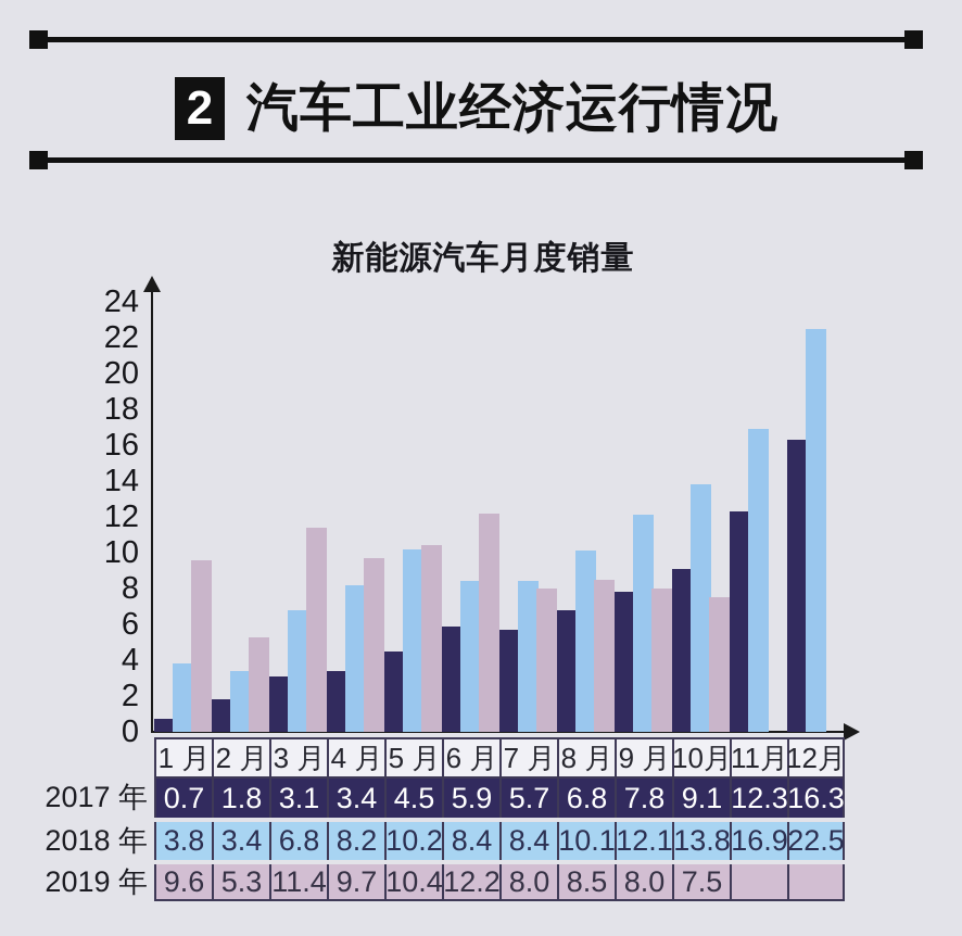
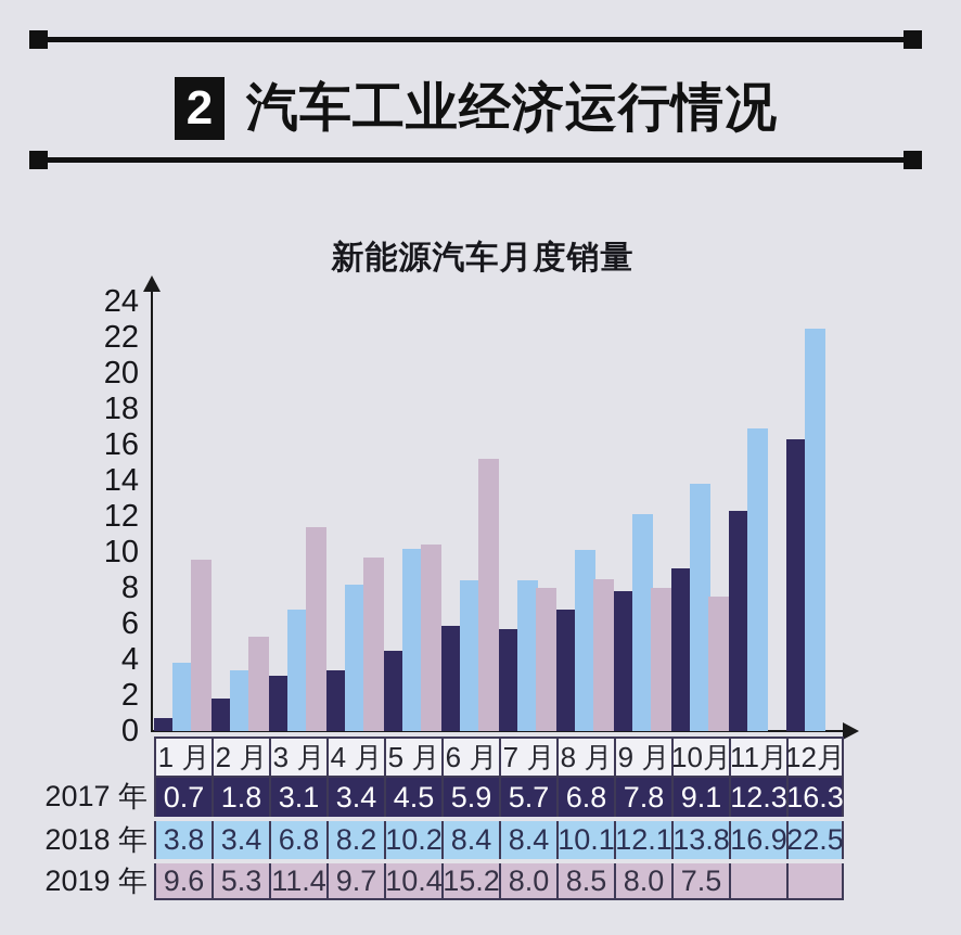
2019 年/6 月: 12.2 -> 15.2
